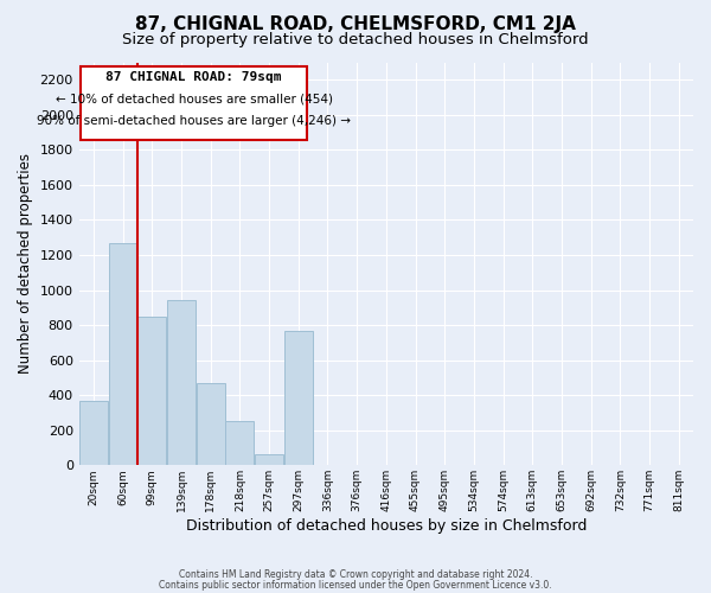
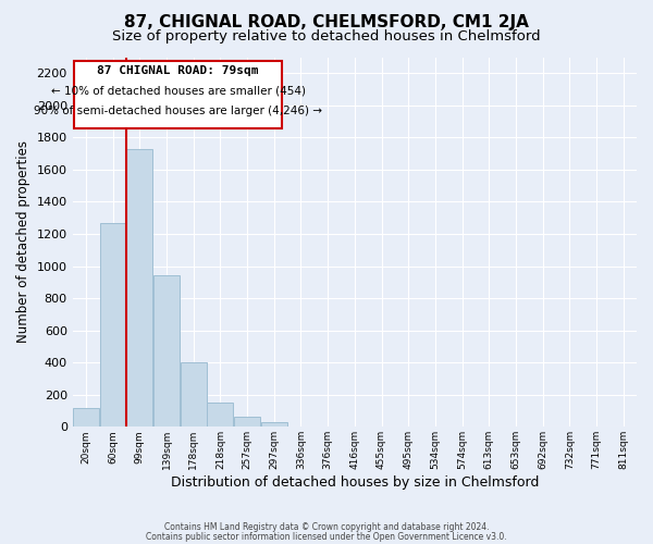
20sqm: 370 -> 120
99sqm: 850 -> 1730
178sqm: 470 -> 400
218sqm: 250 -> 150
297sqm: 770 -> 30
